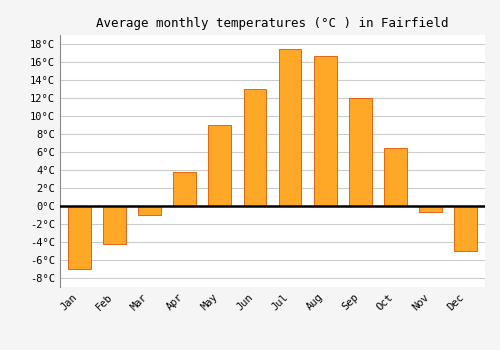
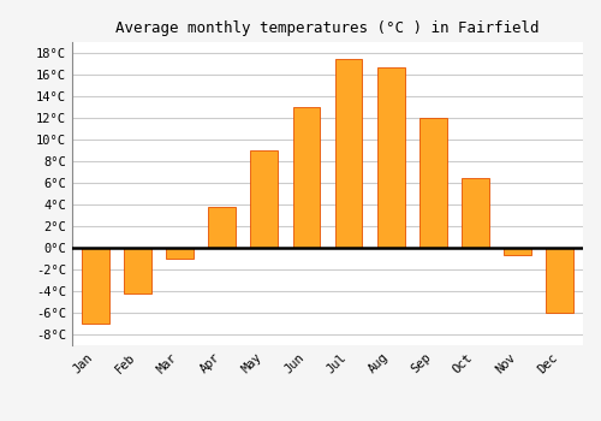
Dec: -5.0°C -> -6.0°C
